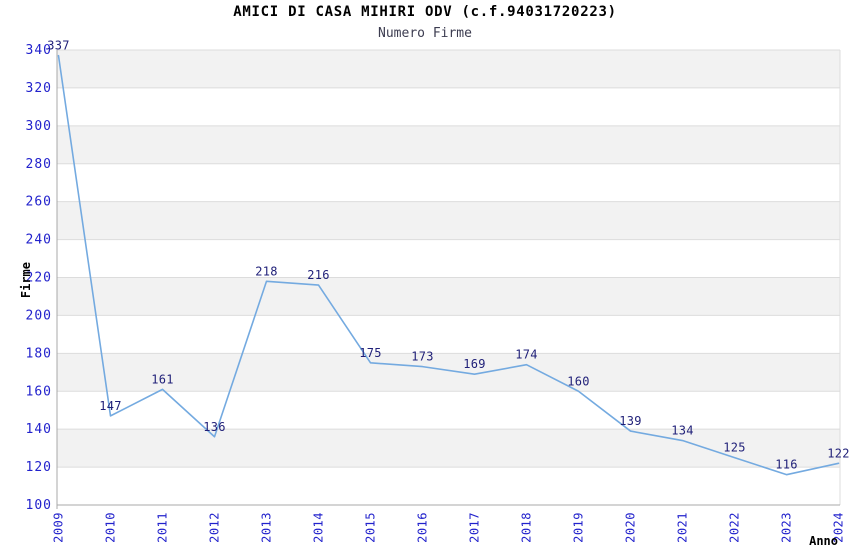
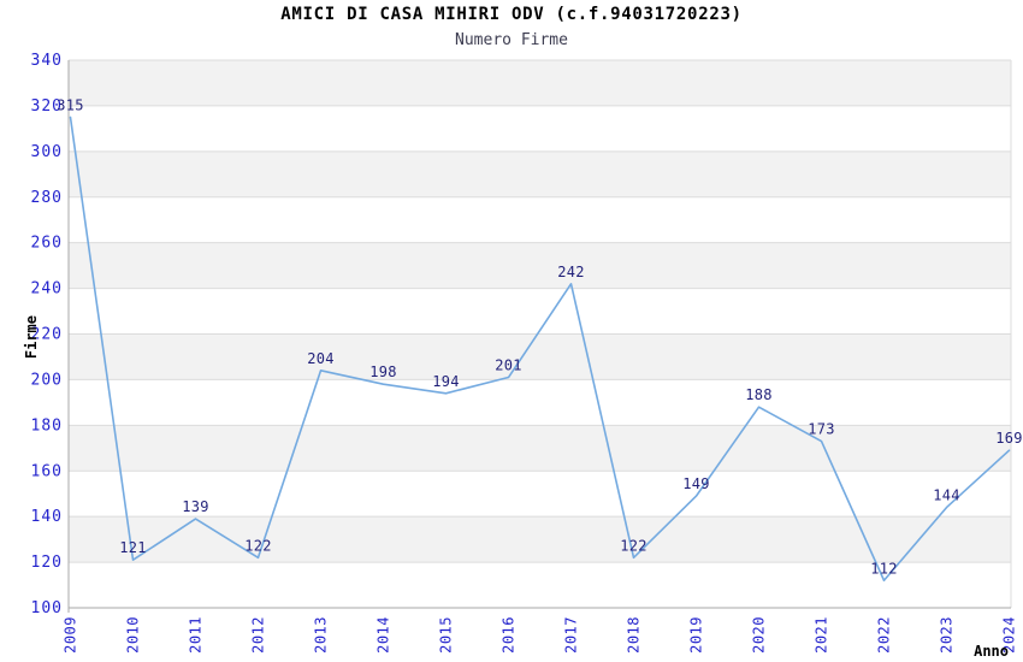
2009: 337 -> 315
2010: 147 -> 121
2011: 161 -> 139
2012: 136 -> 122
2013: 218 -> 204
2014: 216 -> 198
2015: 175 -> 194
2016: 173 -> 201
2017: 169 -> 242
2018: 174 -> 122
2019: 160 -> 149
2020: 139 -> 188
2021: 134 -> 173
2022: 125 -> 112
2023: 116 -> 144
2024: 122 -> 169
